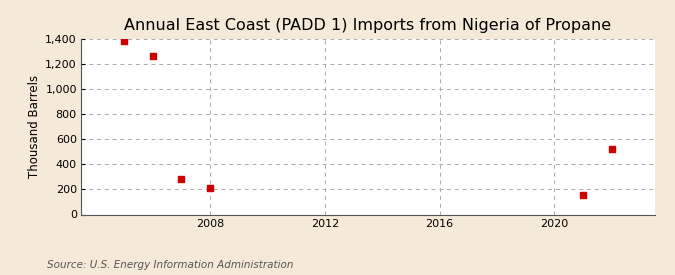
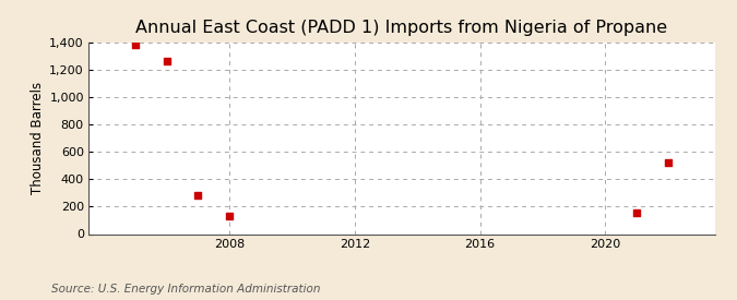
2008: 210 -> 130
